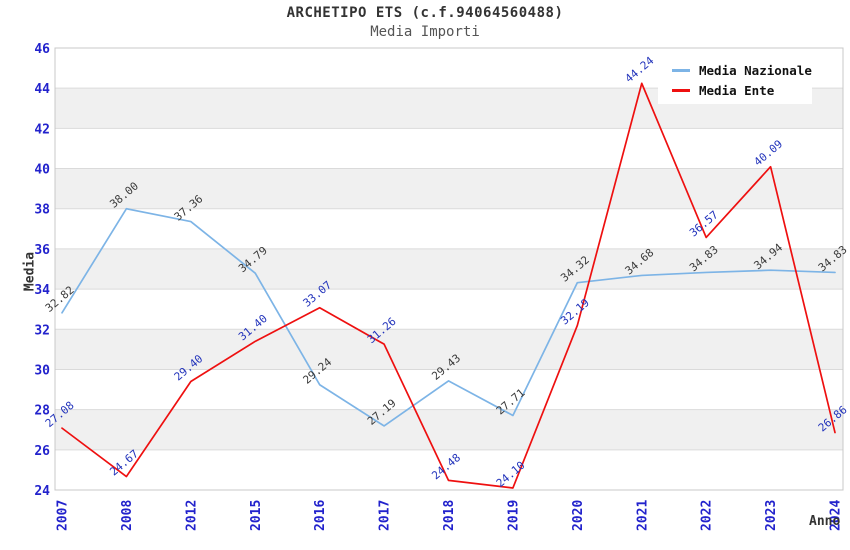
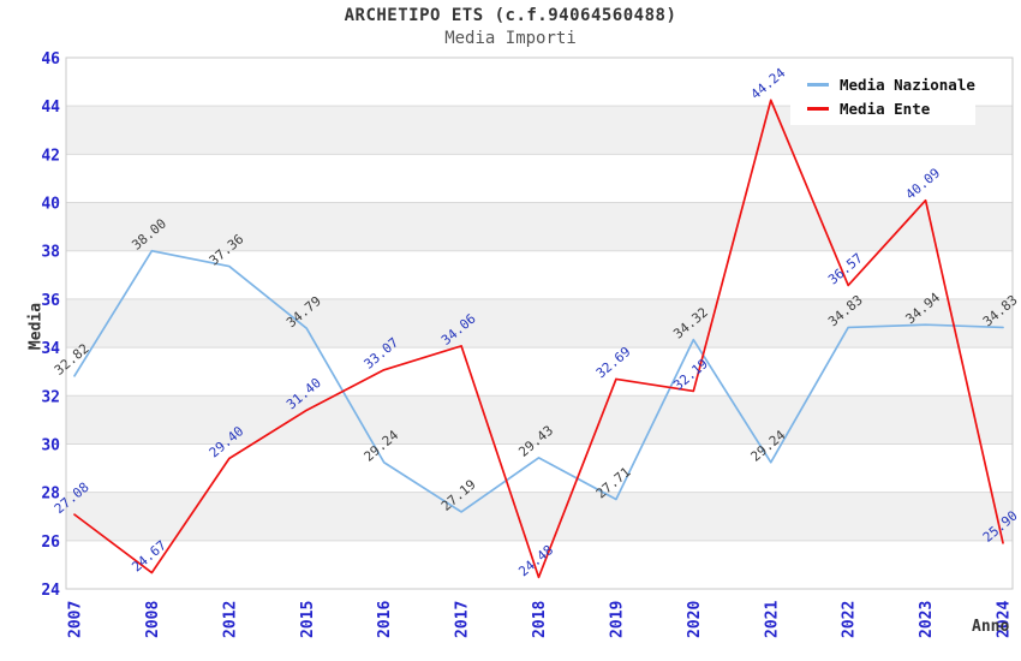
Media Ente/2017: 31.26 -> 34.06
Media Ente/2019: 24.10 -> 32.69
Media Nazionale/2021: 34.68 -> 29.24
Media Ente/2024: 26.86 -> 25.90
